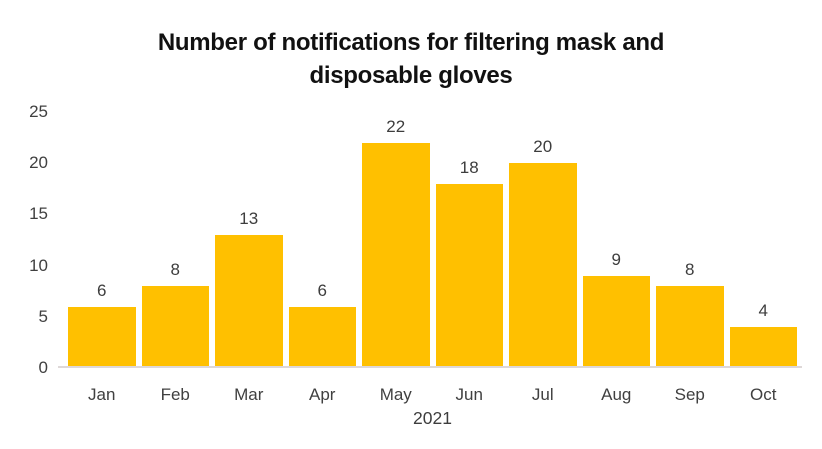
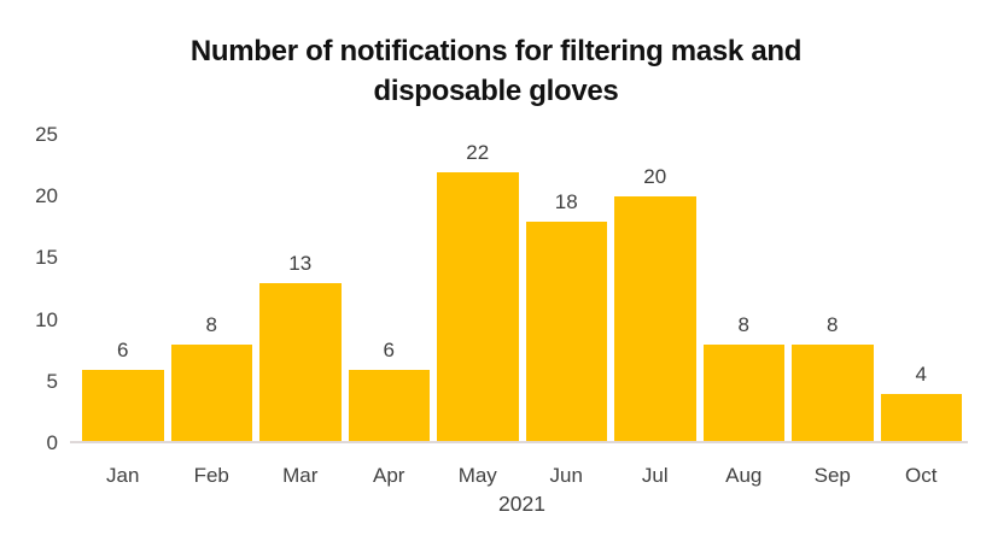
Aug: 9 -> 8
